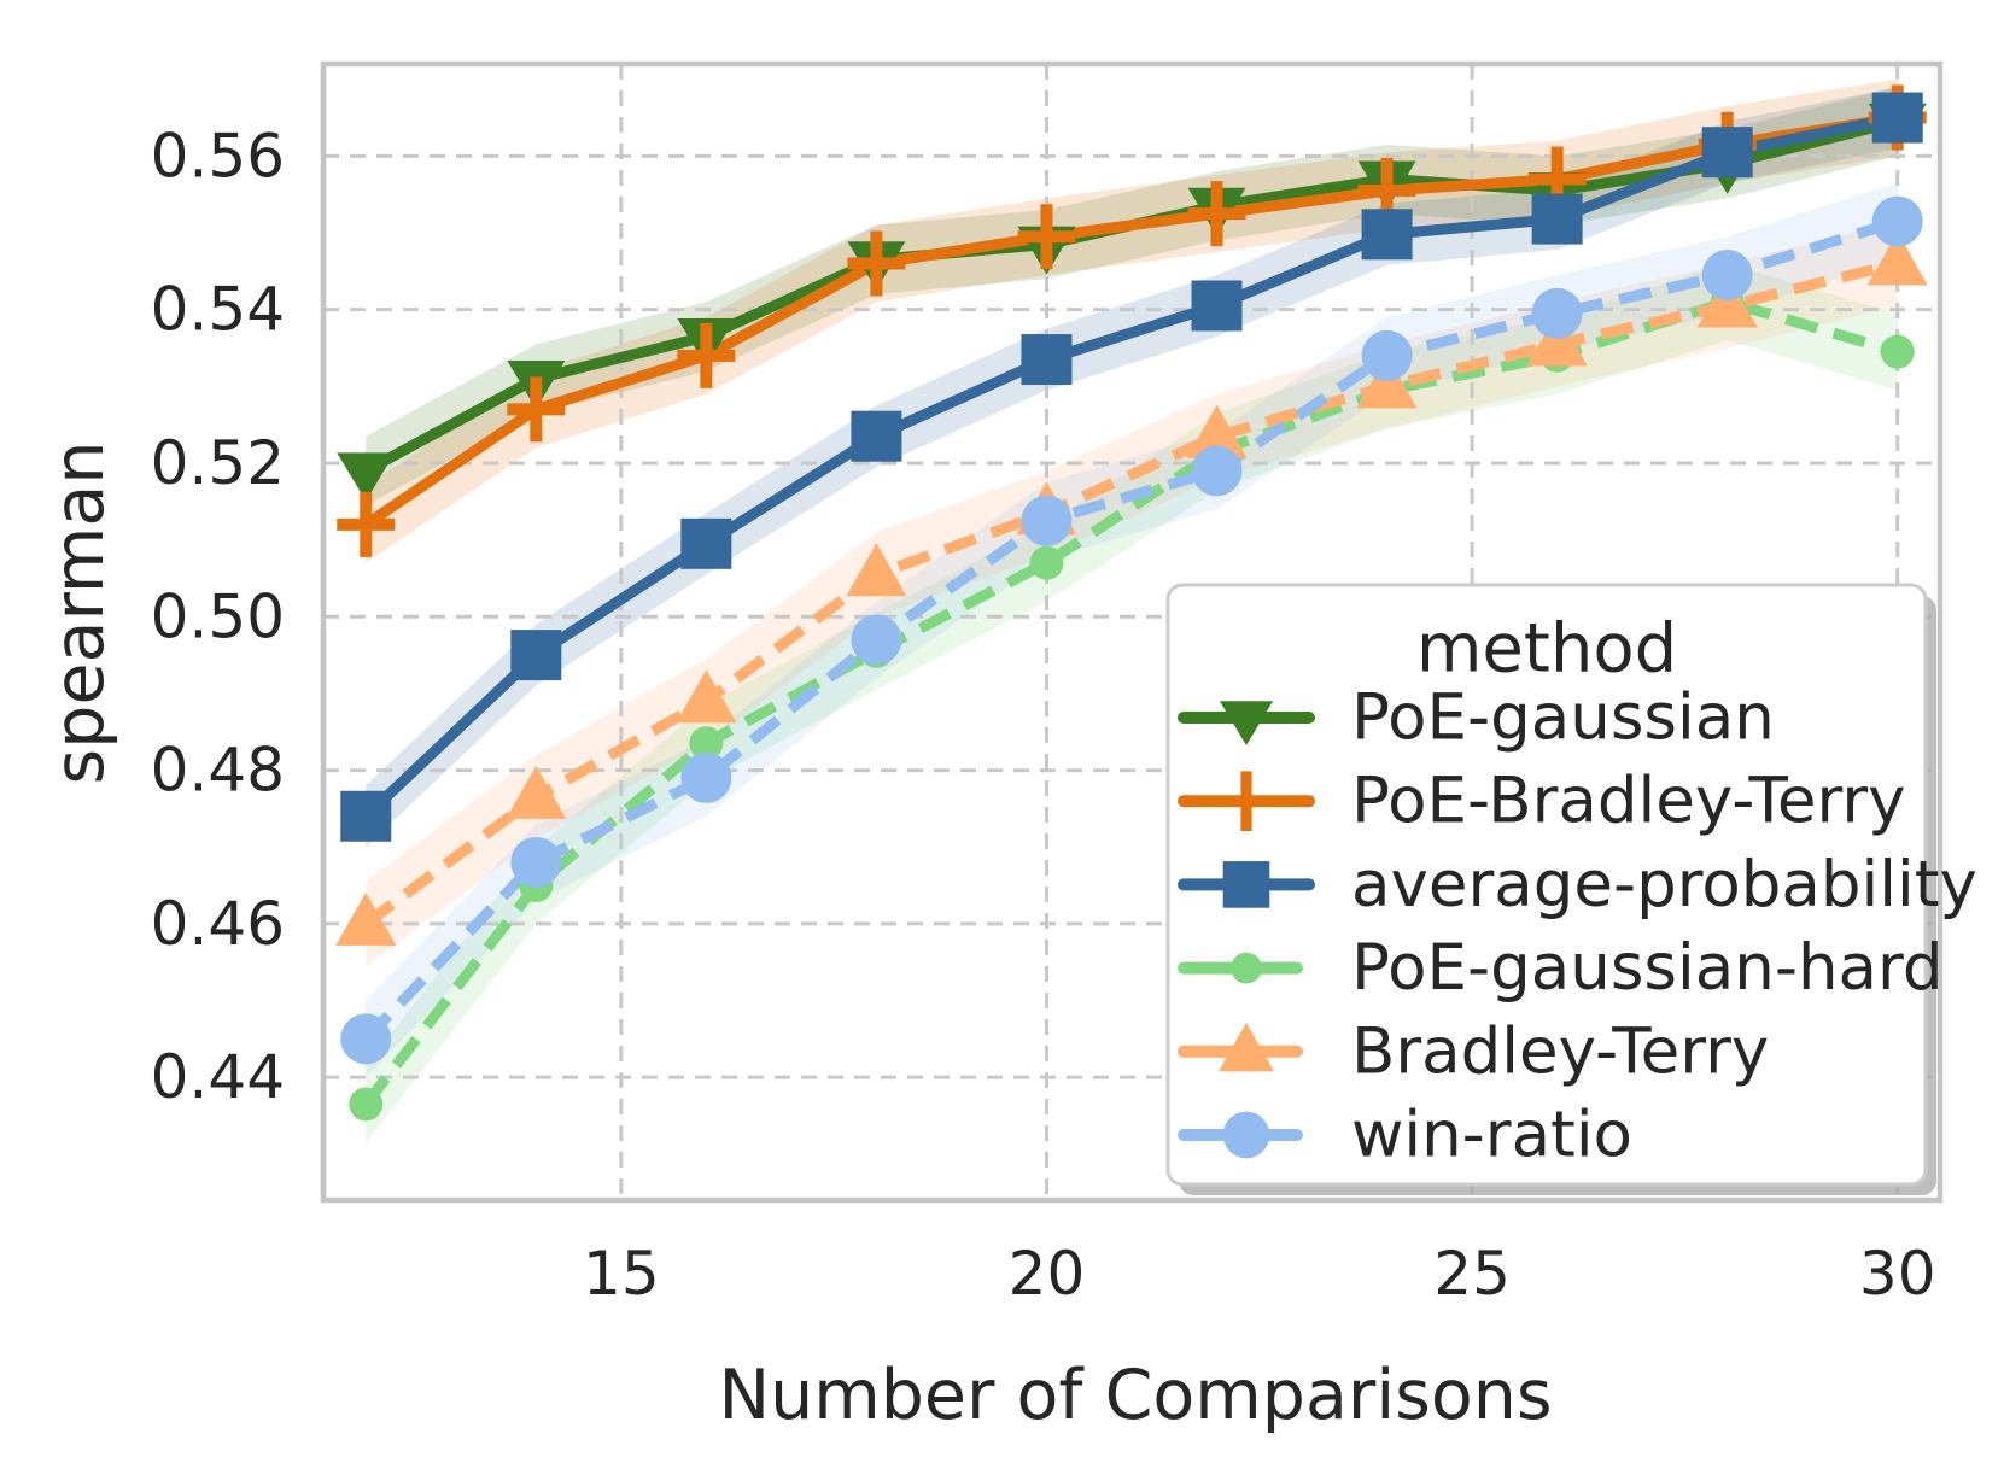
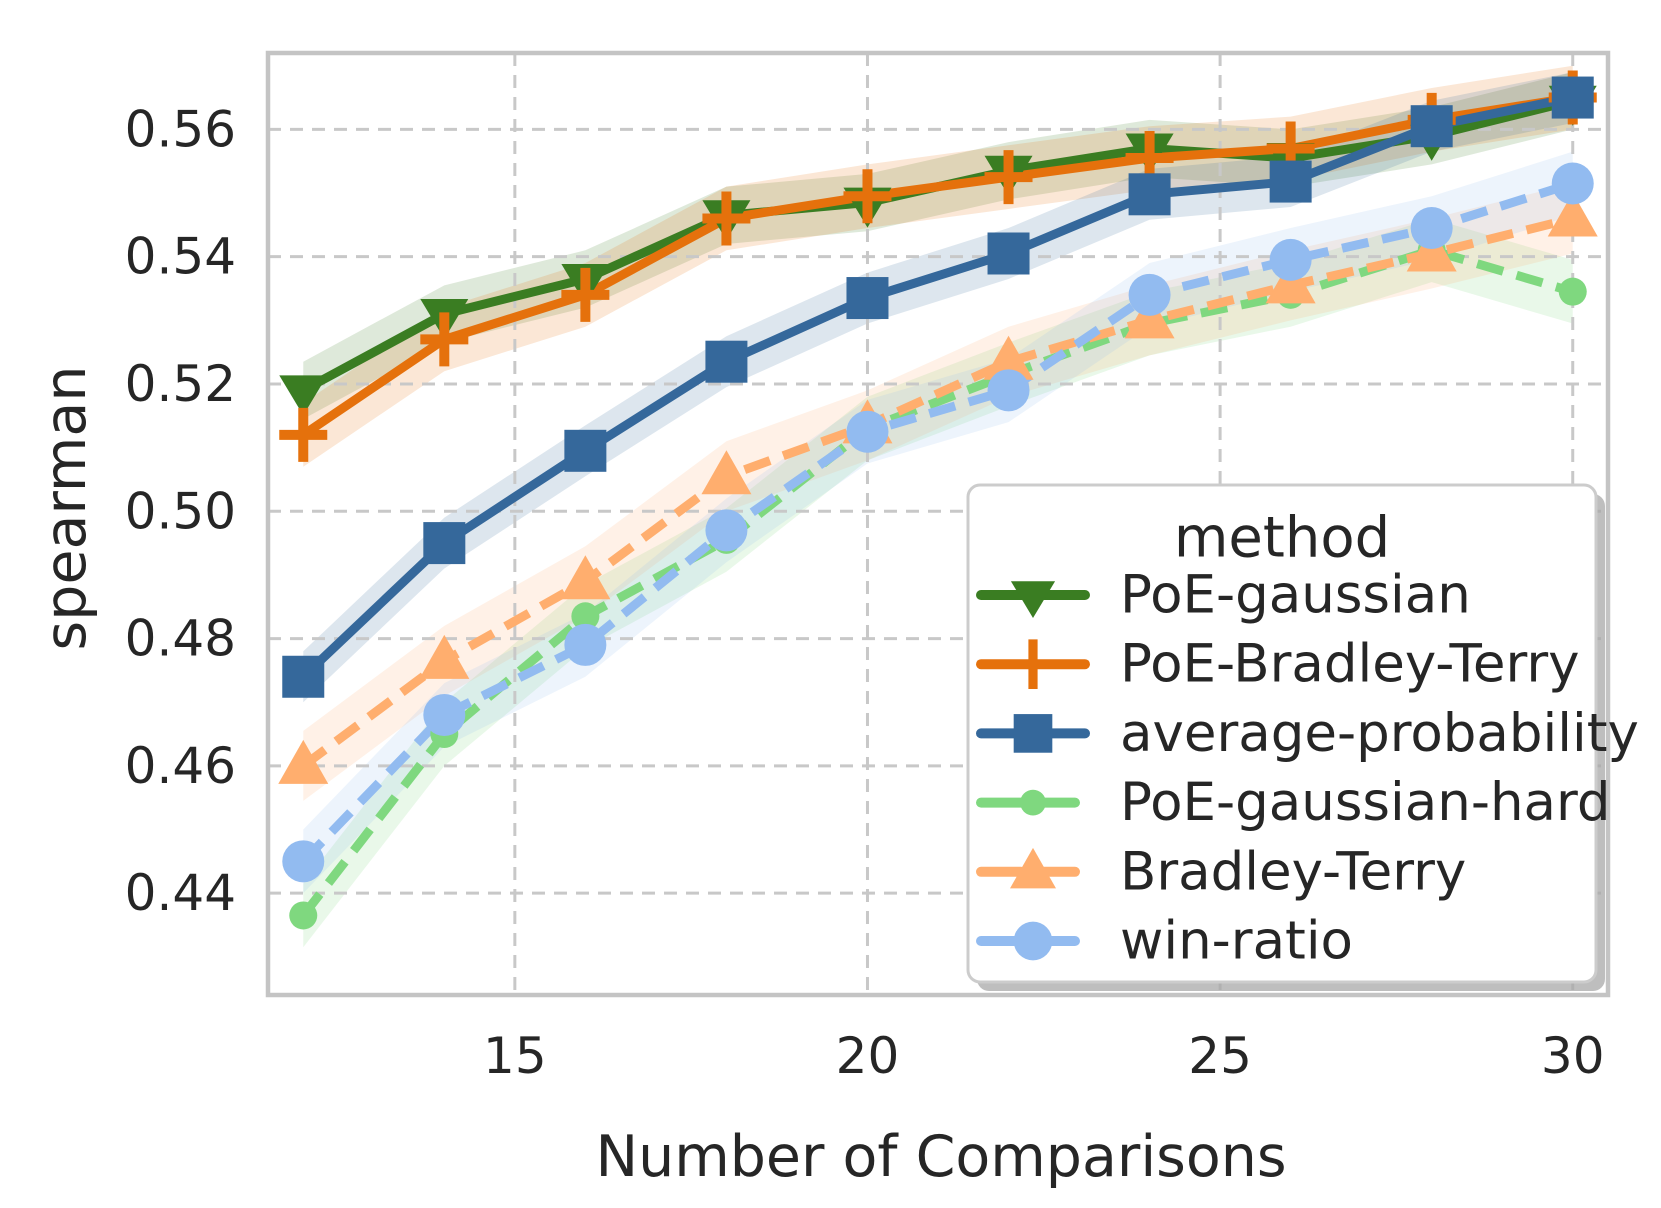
PoE-gaussian-hard/20: 0.507 -> 0.513
